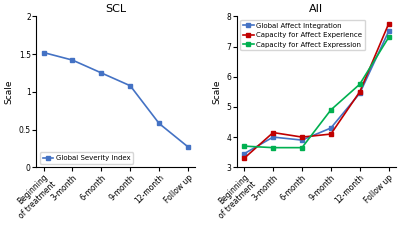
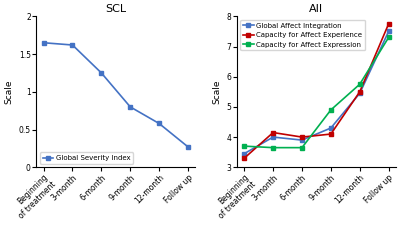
SCL/Beginning of treatment: 1.52 -> 1.65
SCL/3-month: 1.42 -> 1.62
SCL/9-month: 1.08 -> 0.80
